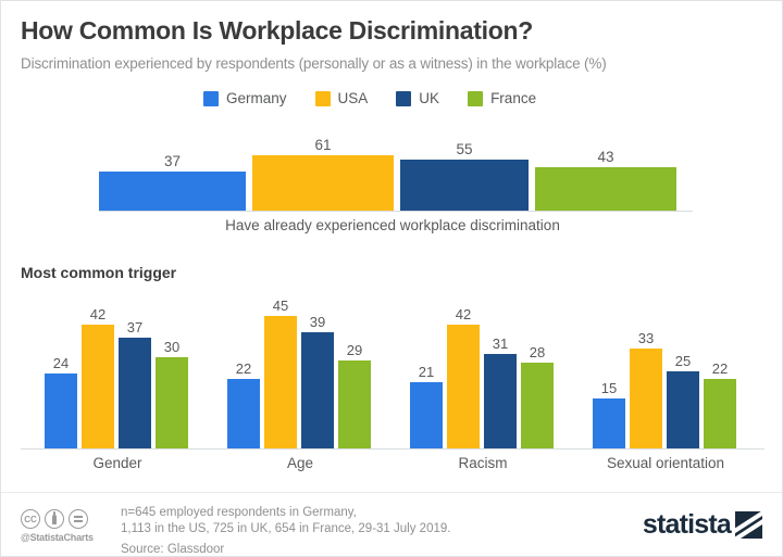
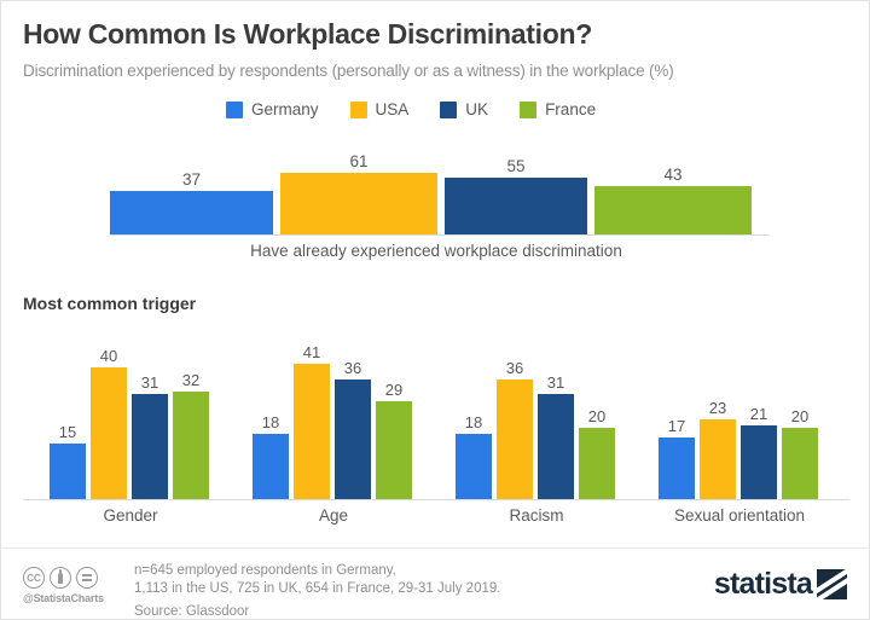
Most common trigger/Germany/Gender: 24 -> 15
Most common trigger/USA/Gender: 42 -> 40
Most common trigger/UK/Gender: 37 -> 31
Most common trigger/France/Gender: 30 -> 32
Most common trigger/Germany/Age: 22 -> 18
Most common trigger/USA/Age: 45 -> 41
Most common trigger/UK/Age: 39 -> 36
Most common trigger/Germany/Racism: 21 -> 18
Most common trigger/USA/Racism: 42 -> 36
Most common trigger/France/Racism: 28 -> 20
Most common trigger/Germany/Sexual orientation: 15 -> 17
Most common trigger/USA/Sexual orientation: 33 -> 23
Most common trigger/UK/Sexual orientation: 25 -> 21
Most common trigger/France/Sexual orientation: 22 -> 20
